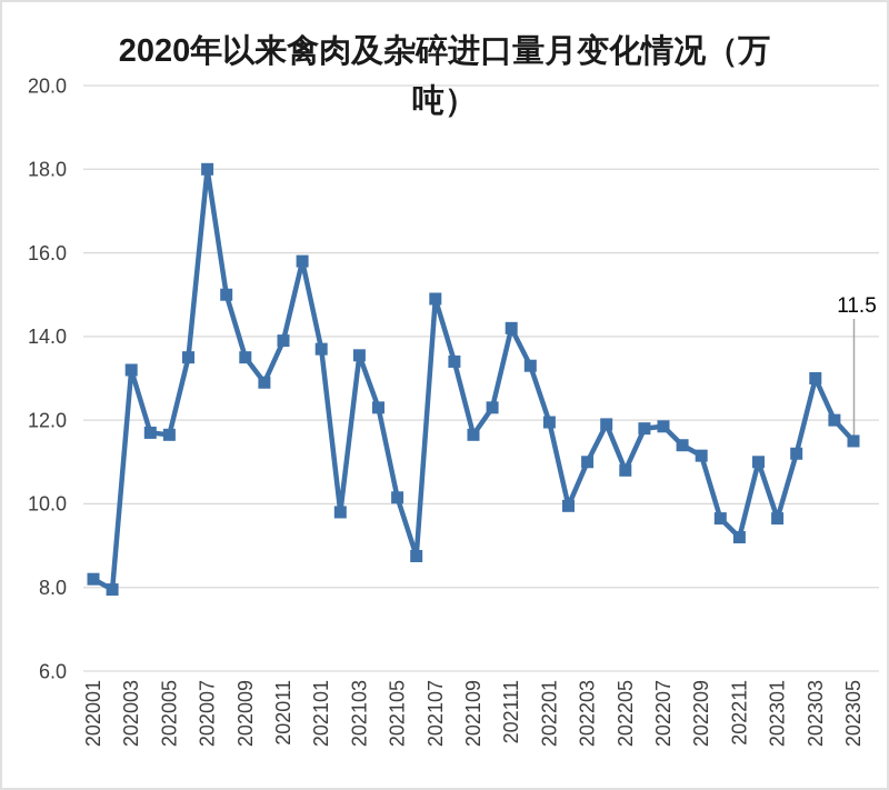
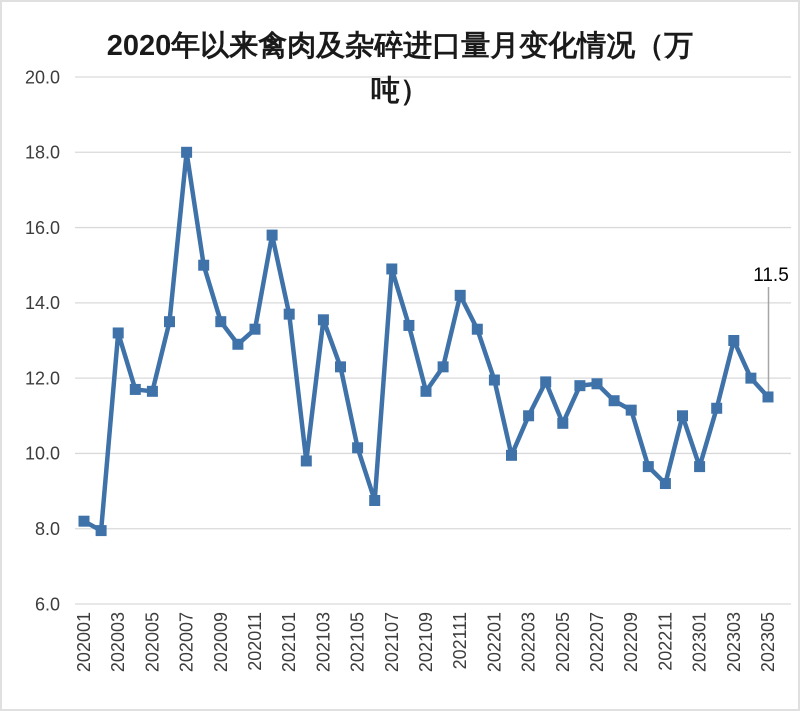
202011: 13.9 -> 13.3
